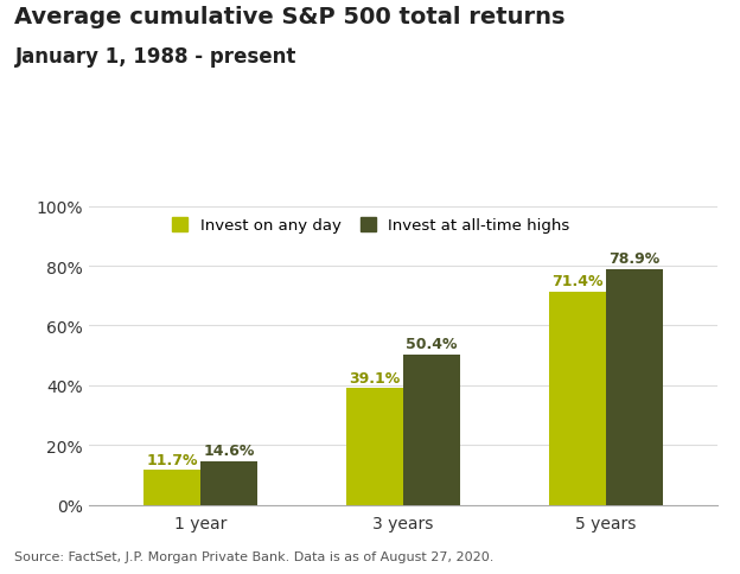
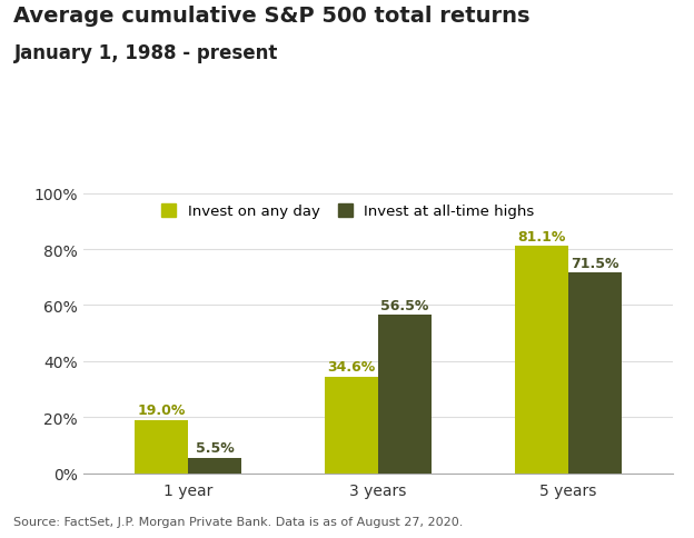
Invest on any day/1 year: 11.7% -> 19.0%
Invest at all-time highs/1 year: 14.6% -> 5.5%
Invest on any day/3 years: 39.1% -> 34.6%
Invest at all-time highs/3 years: 50.4% -> 56.5%
Invest on any day/5 years: 71.4% -> 81.1%
Invest at all-time highs/5 years: 78.9% -> 71.5%
